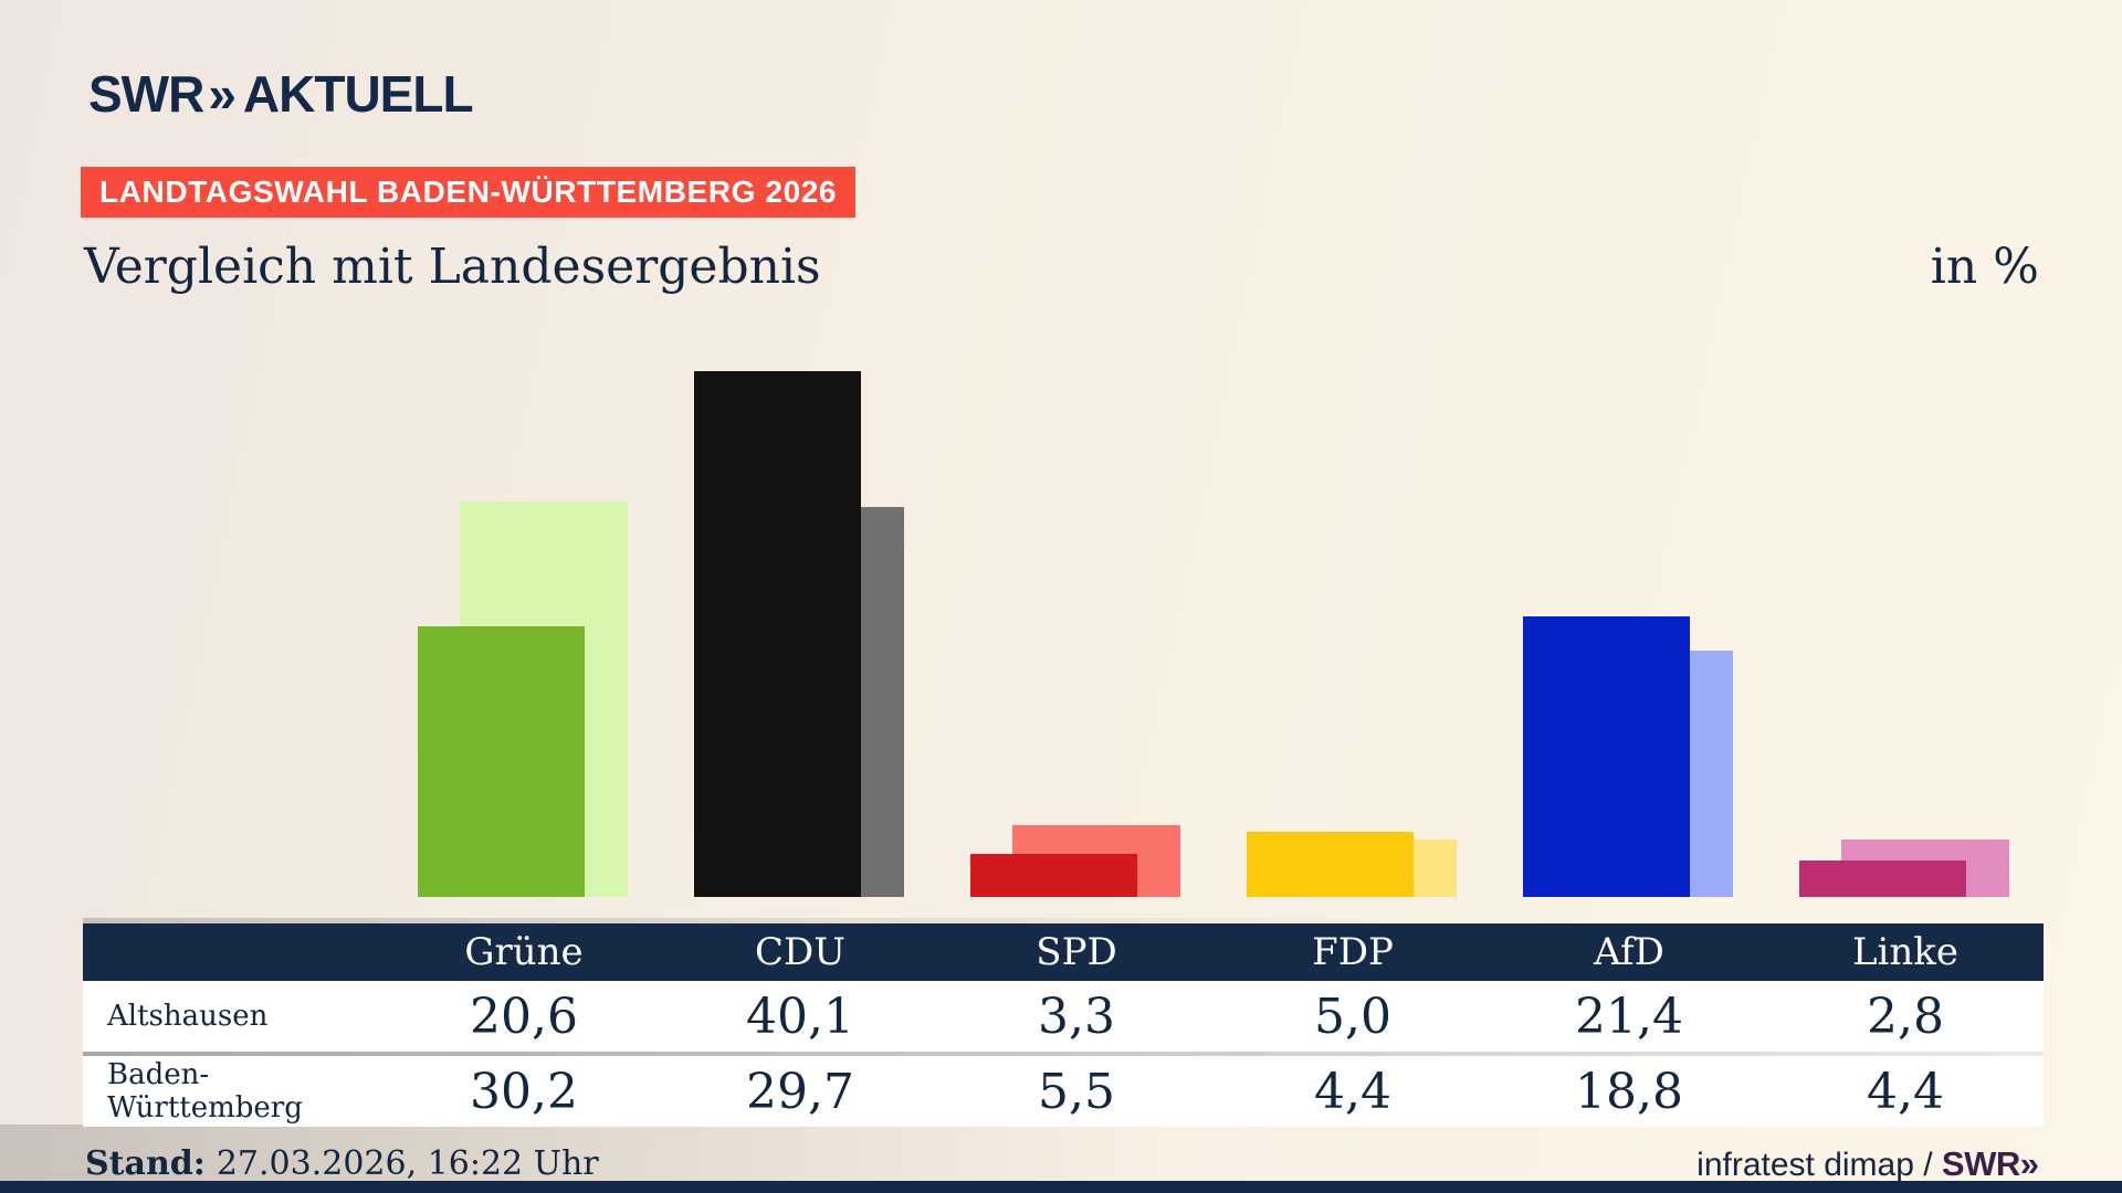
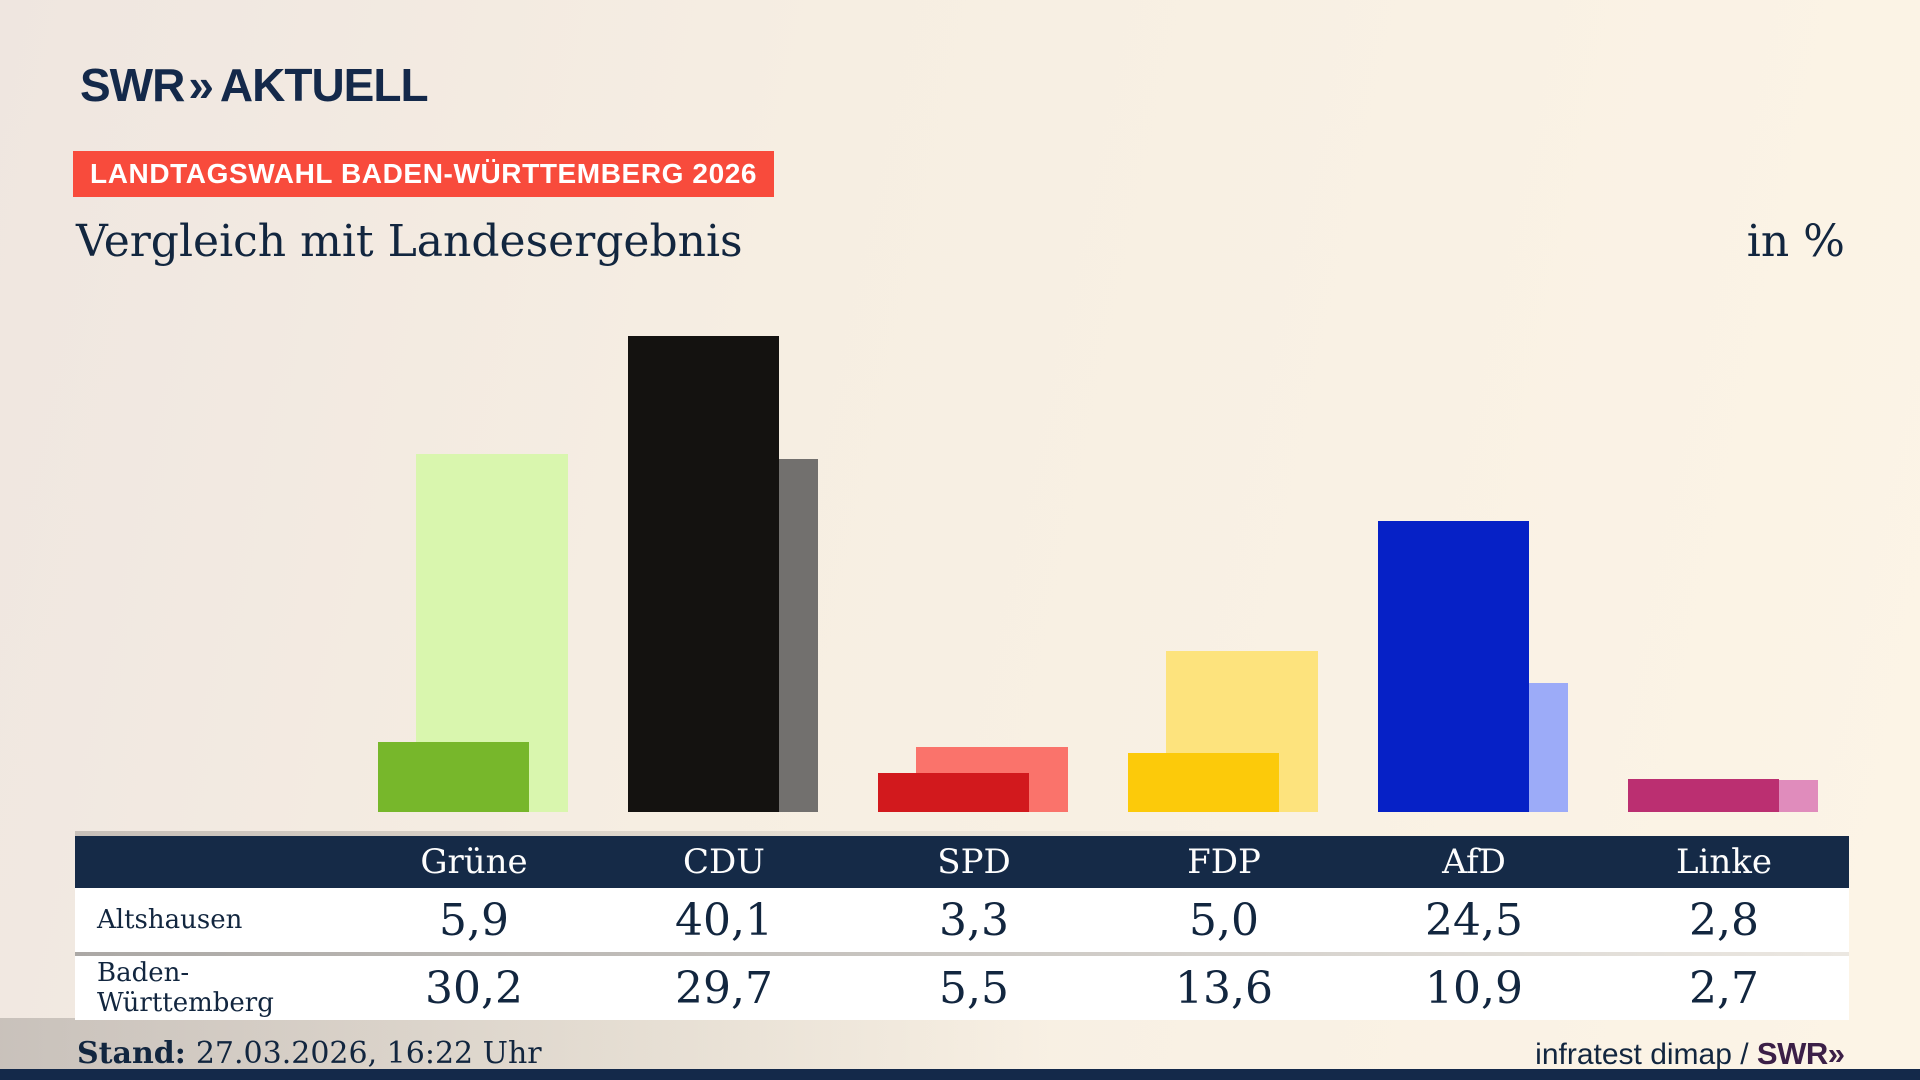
Altshausen/Grüne: 20,6 -> 5,9
Baden-Württemberg/FDP: 4,4 -> 13,6
Altshausen/AfD: 21,4 -> 24,5
Baden-Württemberg/AfD: 18,8 -> 10,9
Baden-Württemberg/Linke: 4,4 -> 2,7
